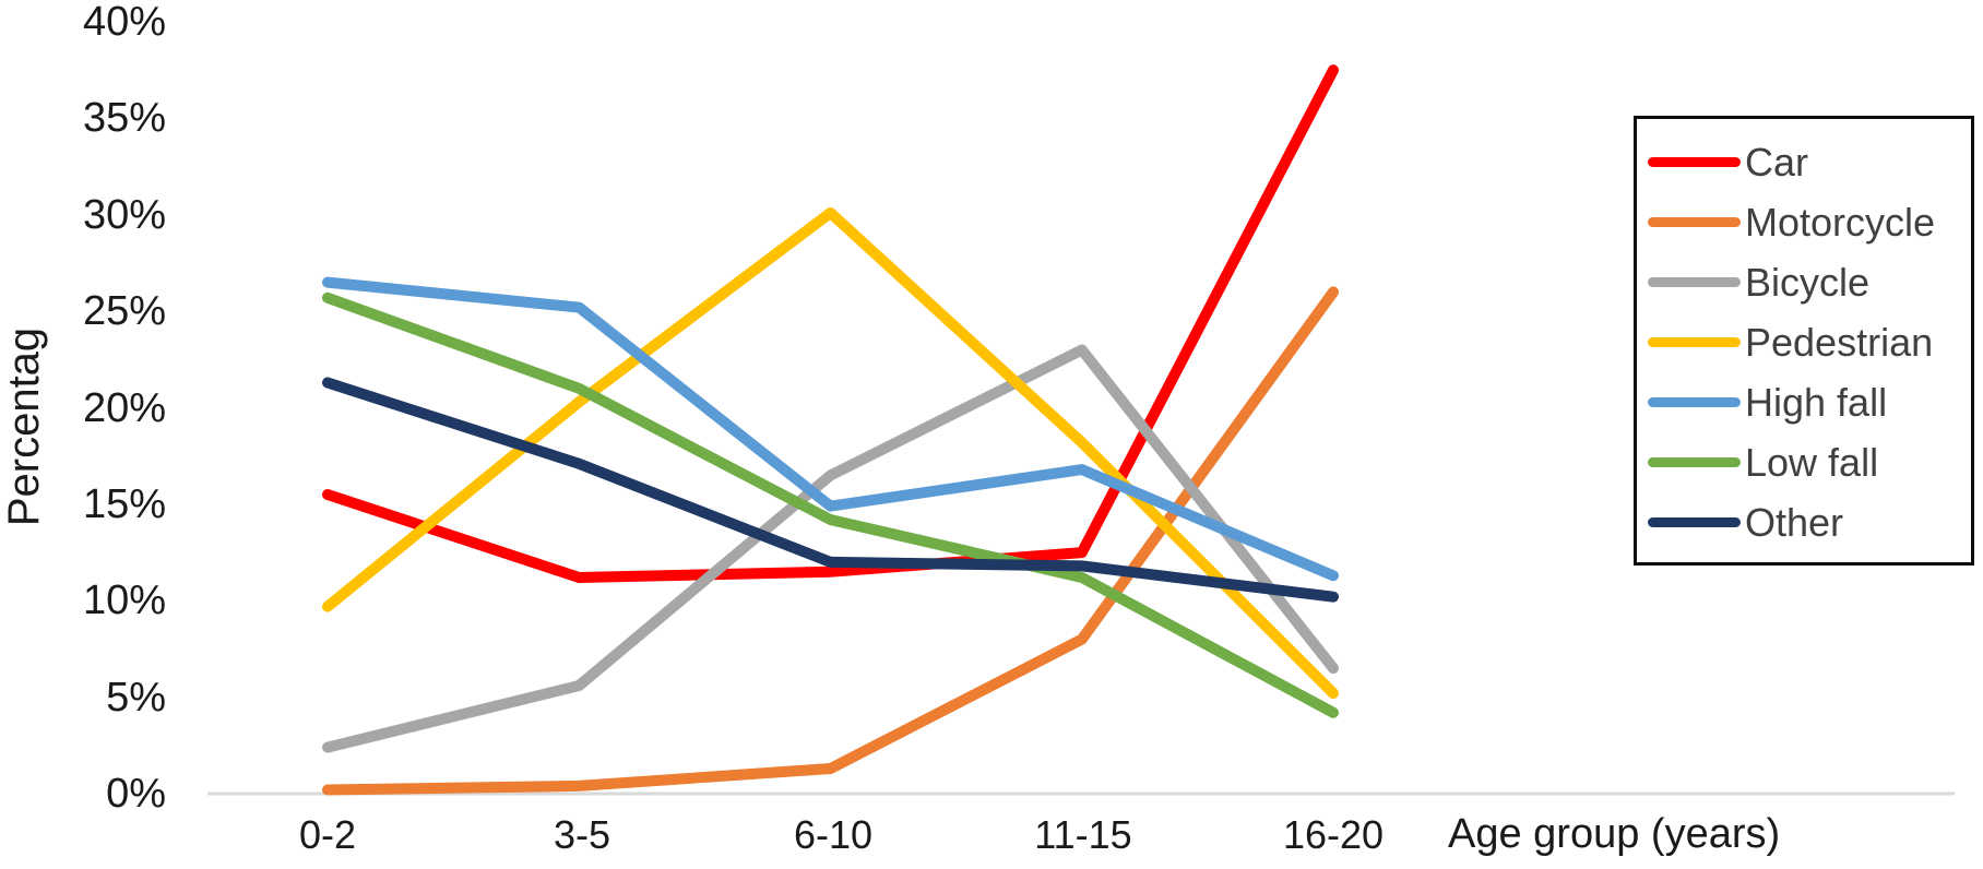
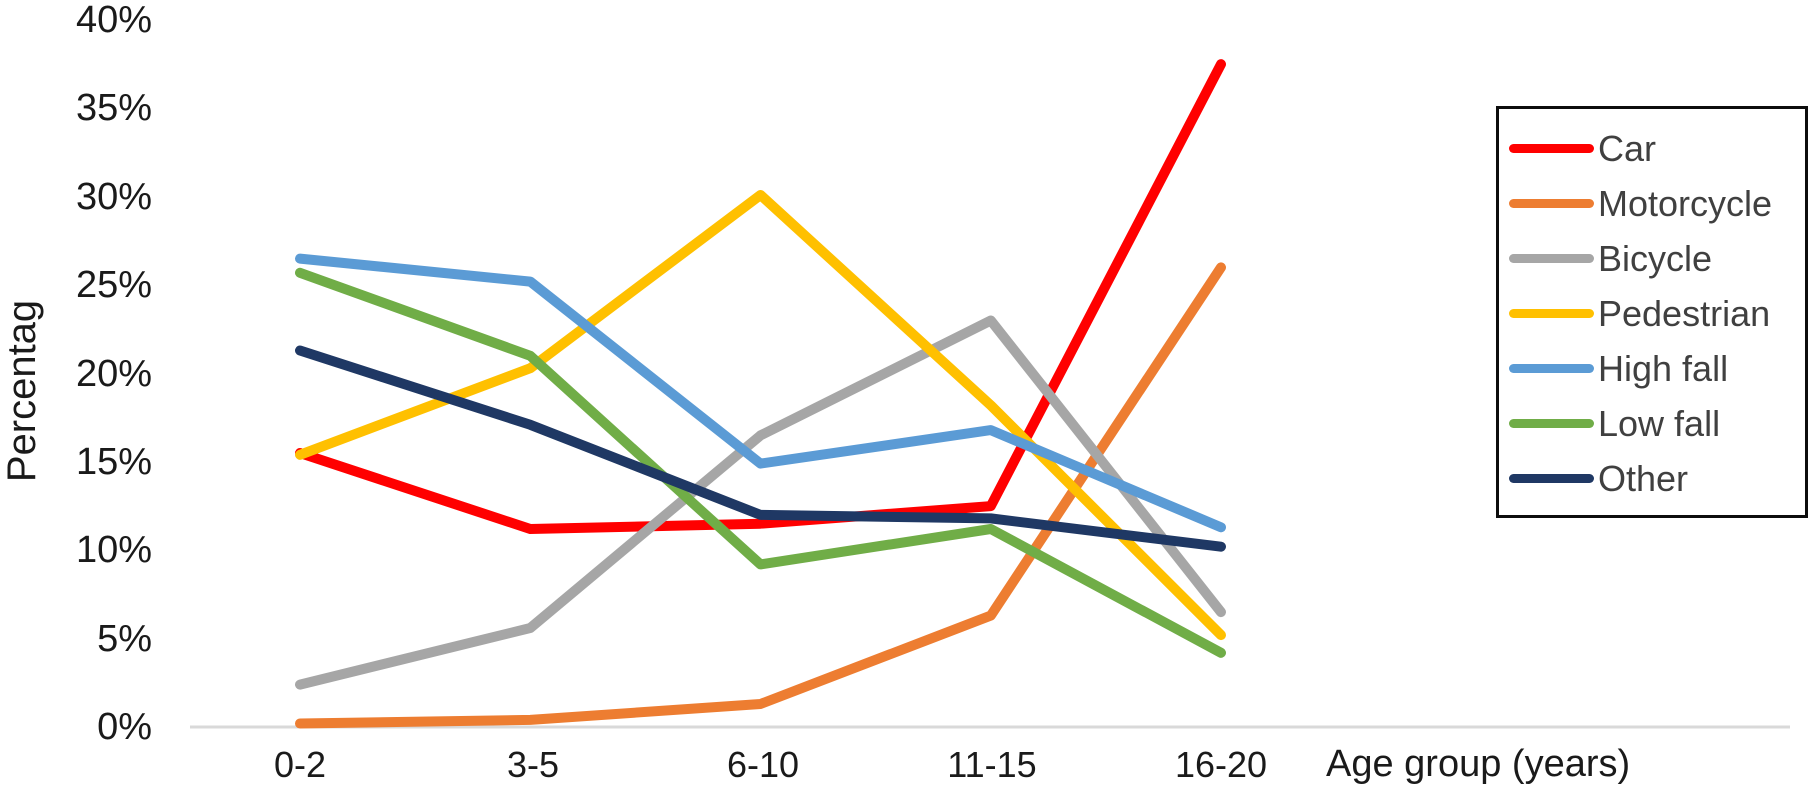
Pedestrian/0-2: 9.7% -> 15.4%
Low fall/6-10: 14.2% -> 9.2%
Motorcycle/11-15: 8.0% -> 6.3%
